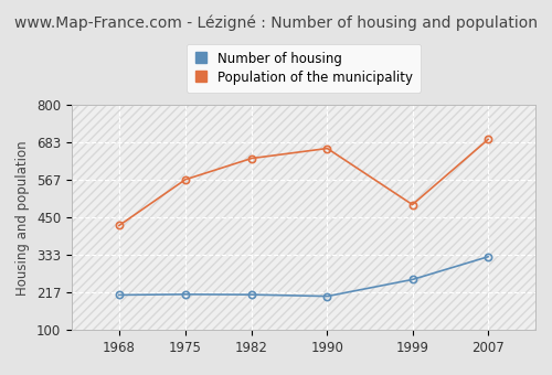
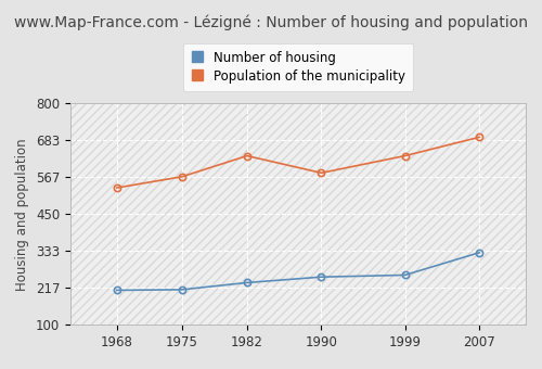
Population of the municipality/1968: 425 -> 533
Number of housing/1982: 210 -> 233
Number of housing/1990: 205 -> 251
Population of the municipality/1990: 665 -> 580
Population of the municipality/1999: 490 -> 634
